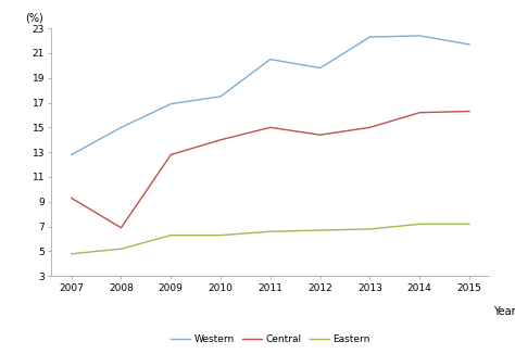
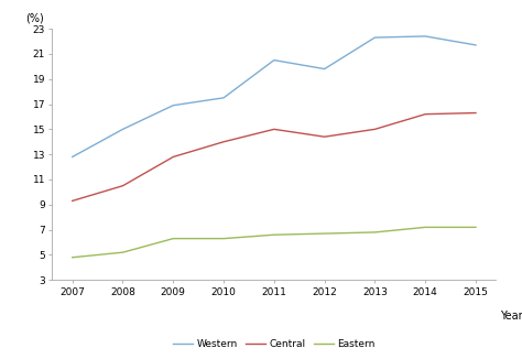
Central/2008: 6.9 -> 10.5
